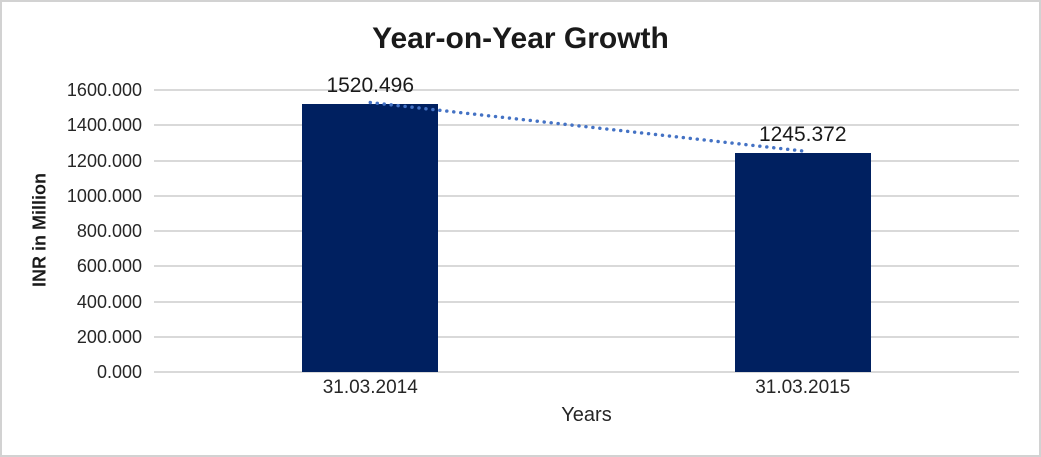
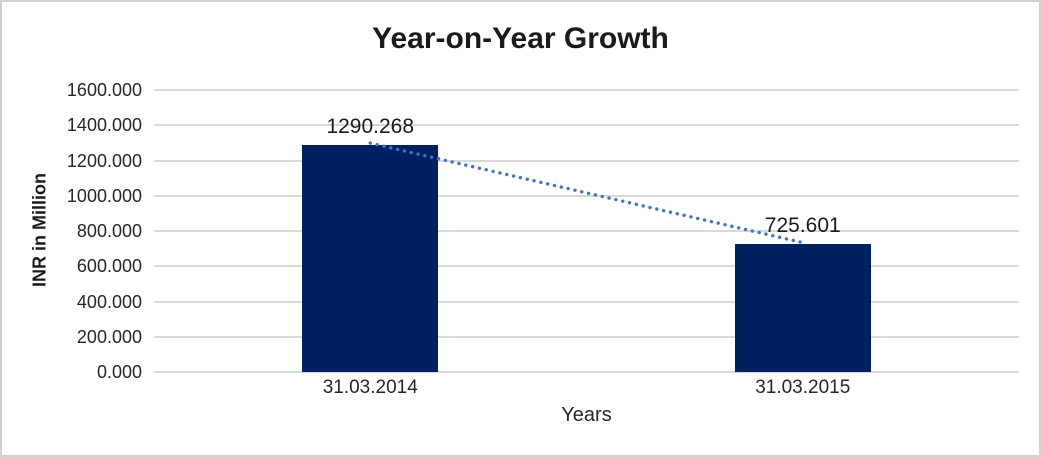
31.03.2014: 1520.496 -> 1290.268
31.03.2015: 1245.372 -> 725.601
